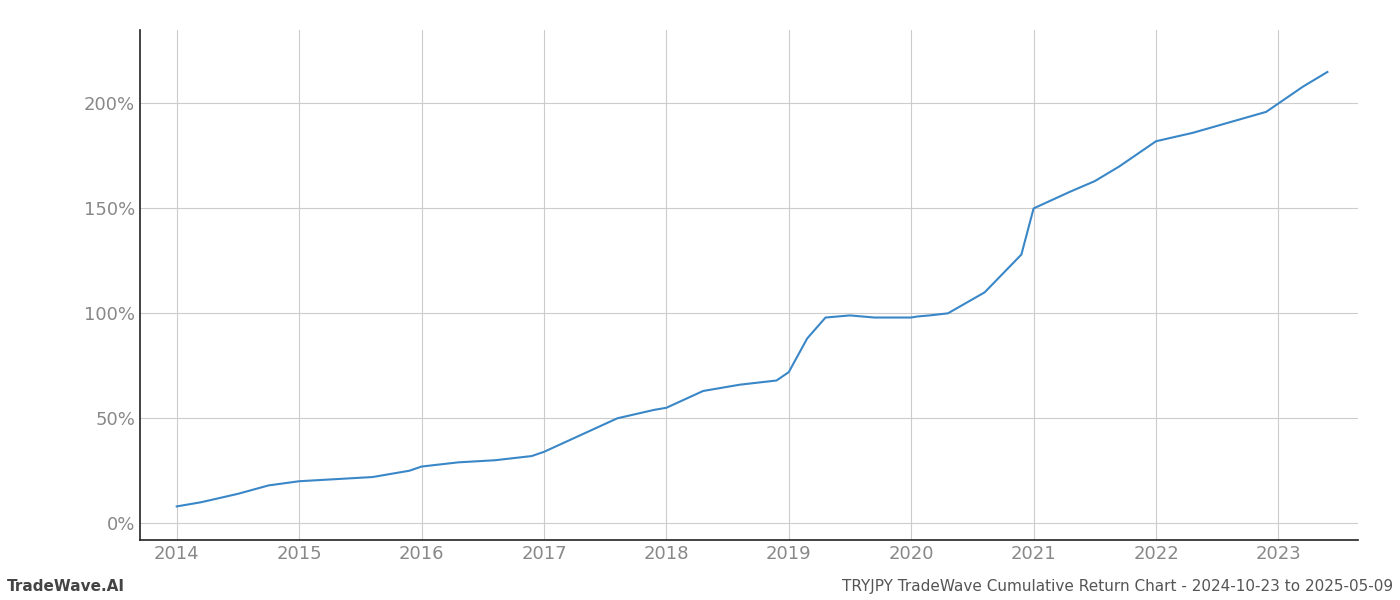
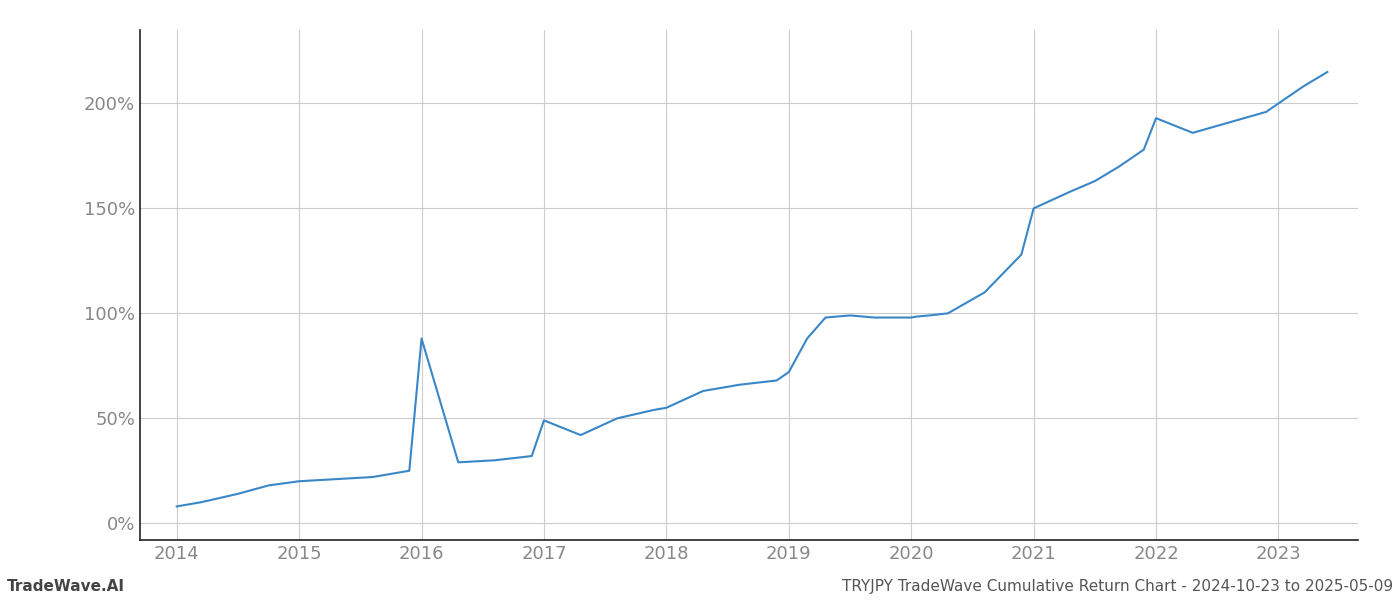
2016: 27.0% -> 88.0%
2017: 34.0% -> 49.0%
2022: 182.0% -> 193.0%
